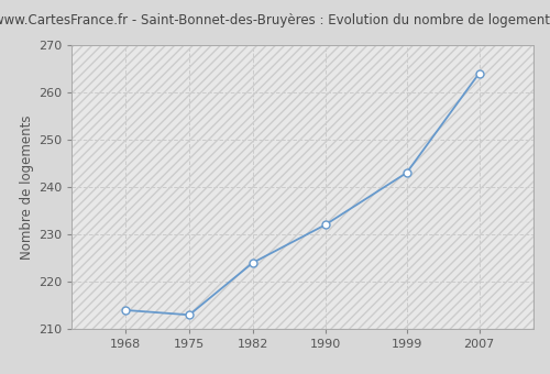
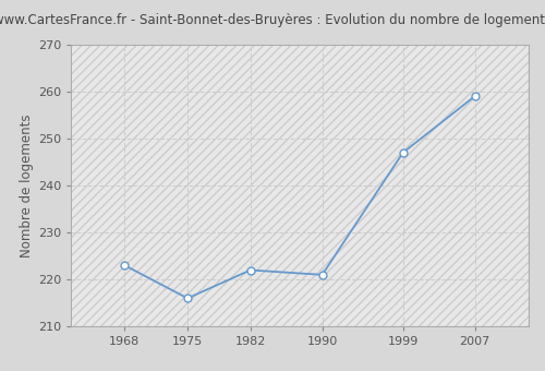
1968: 214 -> 223
1975: 213 -> 216
1982: 224 -> 222
1990: 232 -> 221
1999: 243 -> 247
2007: 264 -> 259
